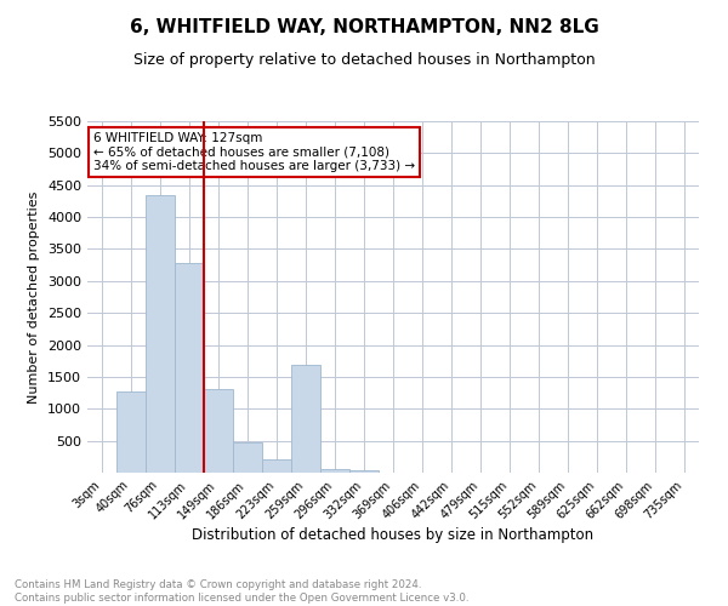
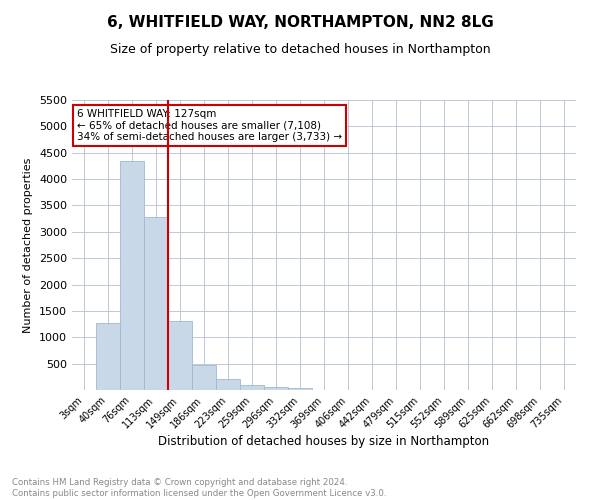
259sqm: 1680 -> 90
